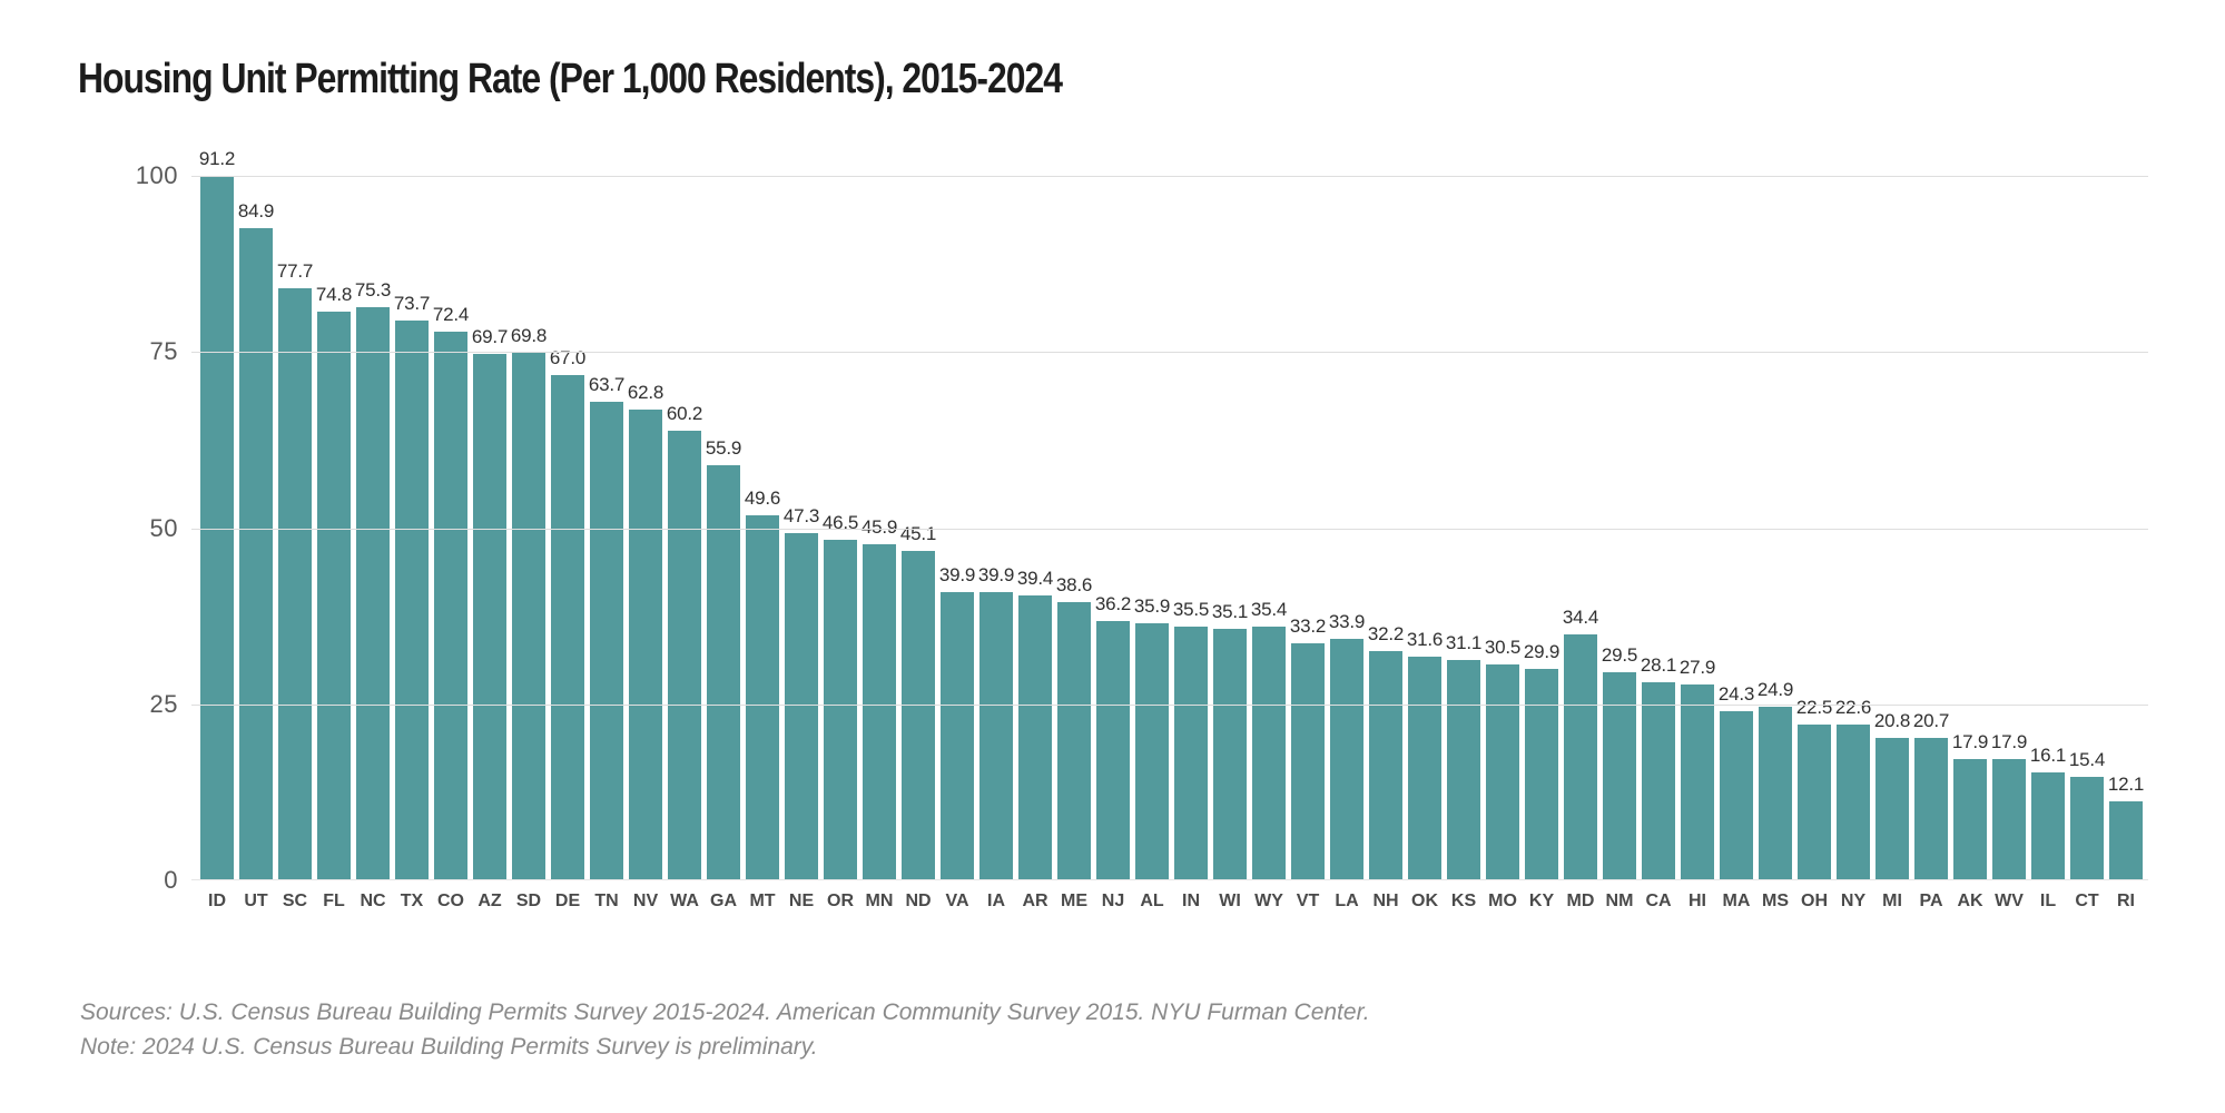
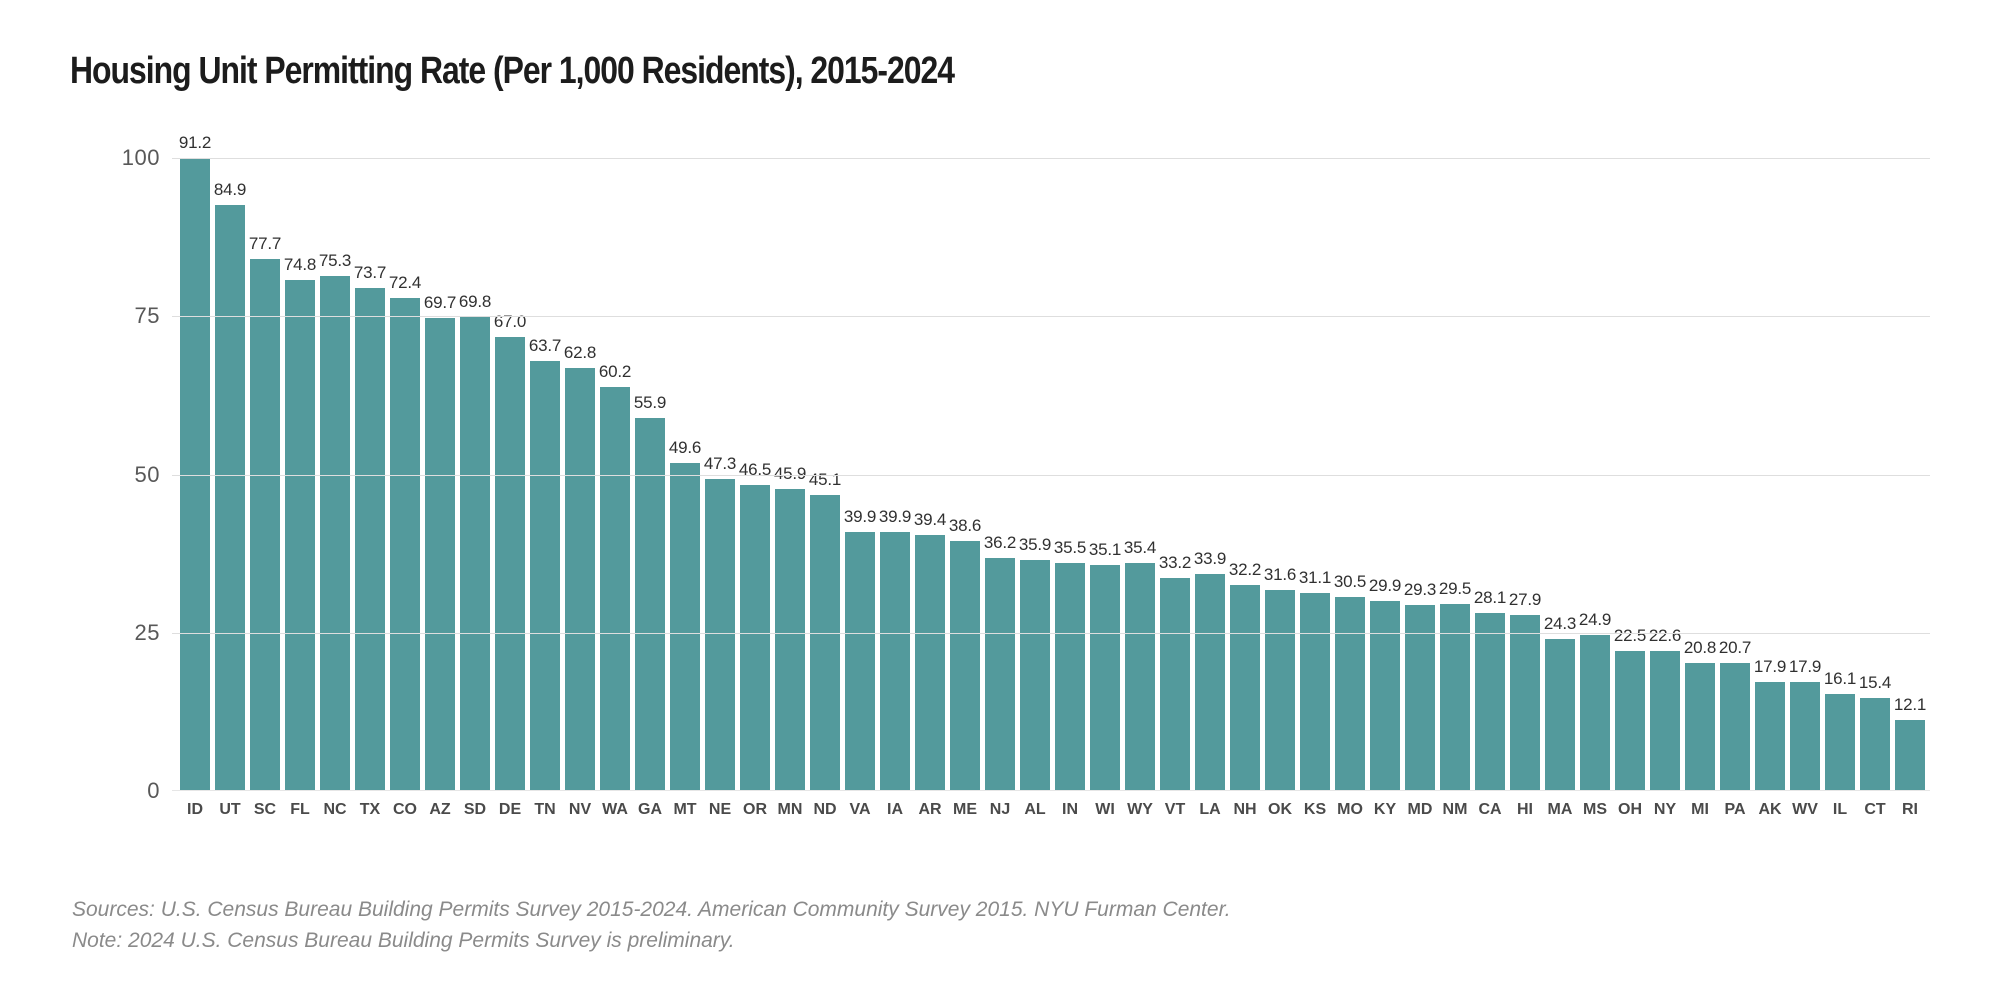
MD: 34.4 -> 29.3
